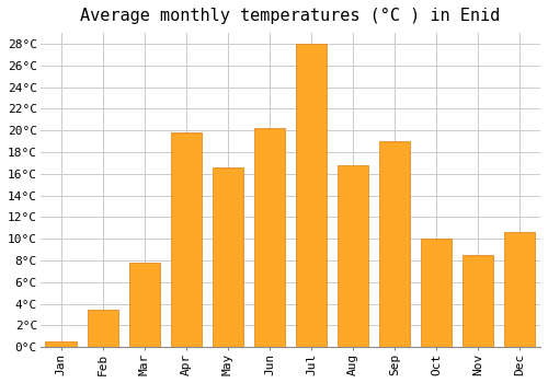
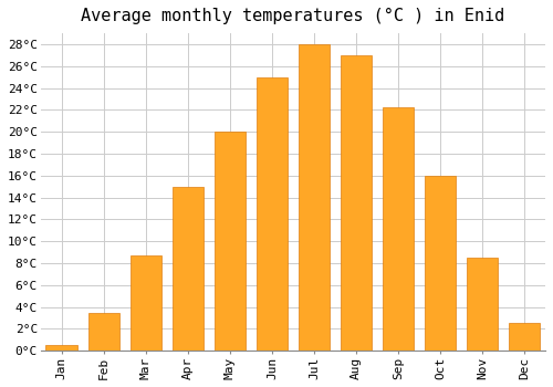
Mar: 7.8°C -> 8.7°C
Apr: 19.8°C -> 15.0°C
May: 16.6°C -> 20.0°C
Jun: 20.2°C -> 25.0°C
Aug: 16.8°C -> 27.0°C
Sep: 19.0°C -> 22.2°C
Oct: 10.0°C -> 16.0°C
Dec: 10.6°C -> 2.5°C
